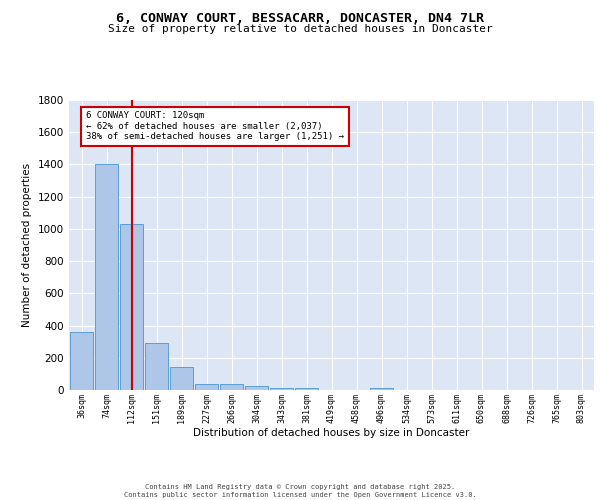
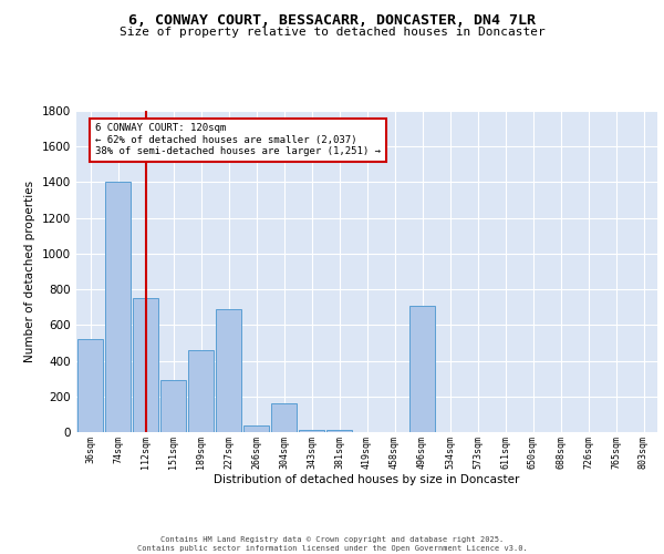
36sqm: 360 -> 520
112sqm: 1030 -> 750
189sqm: 140 -> 460
227sqm: 40 -> 690
304sqm: 20 -> 160
496sqm: 20 -> 710
